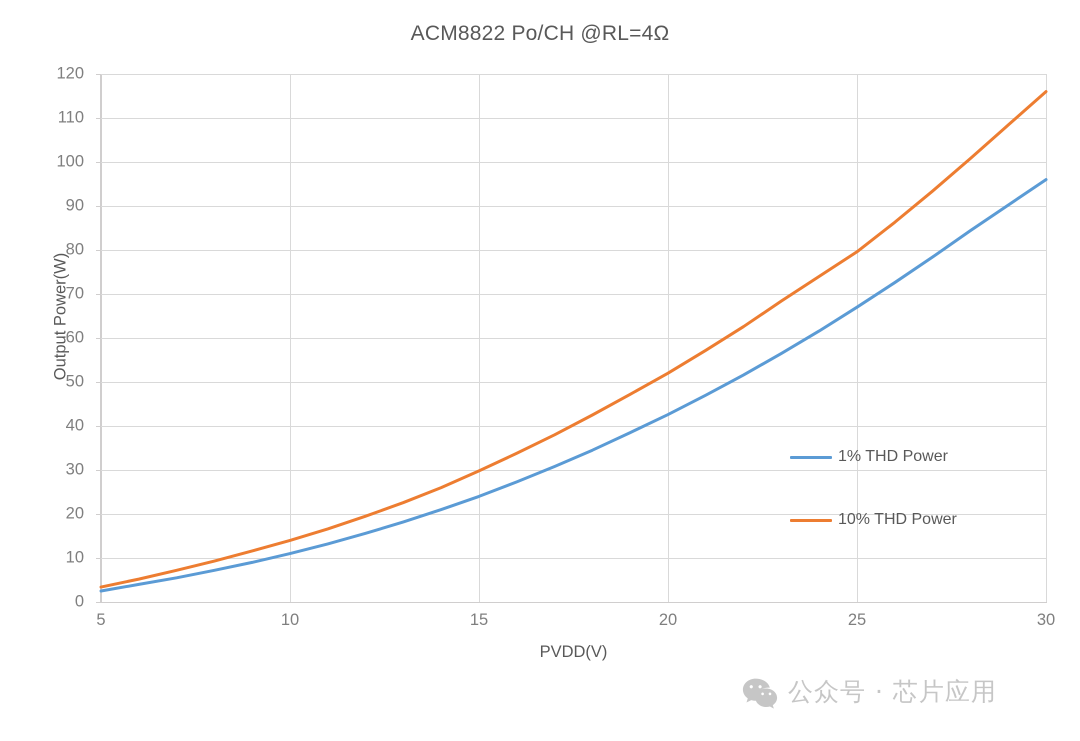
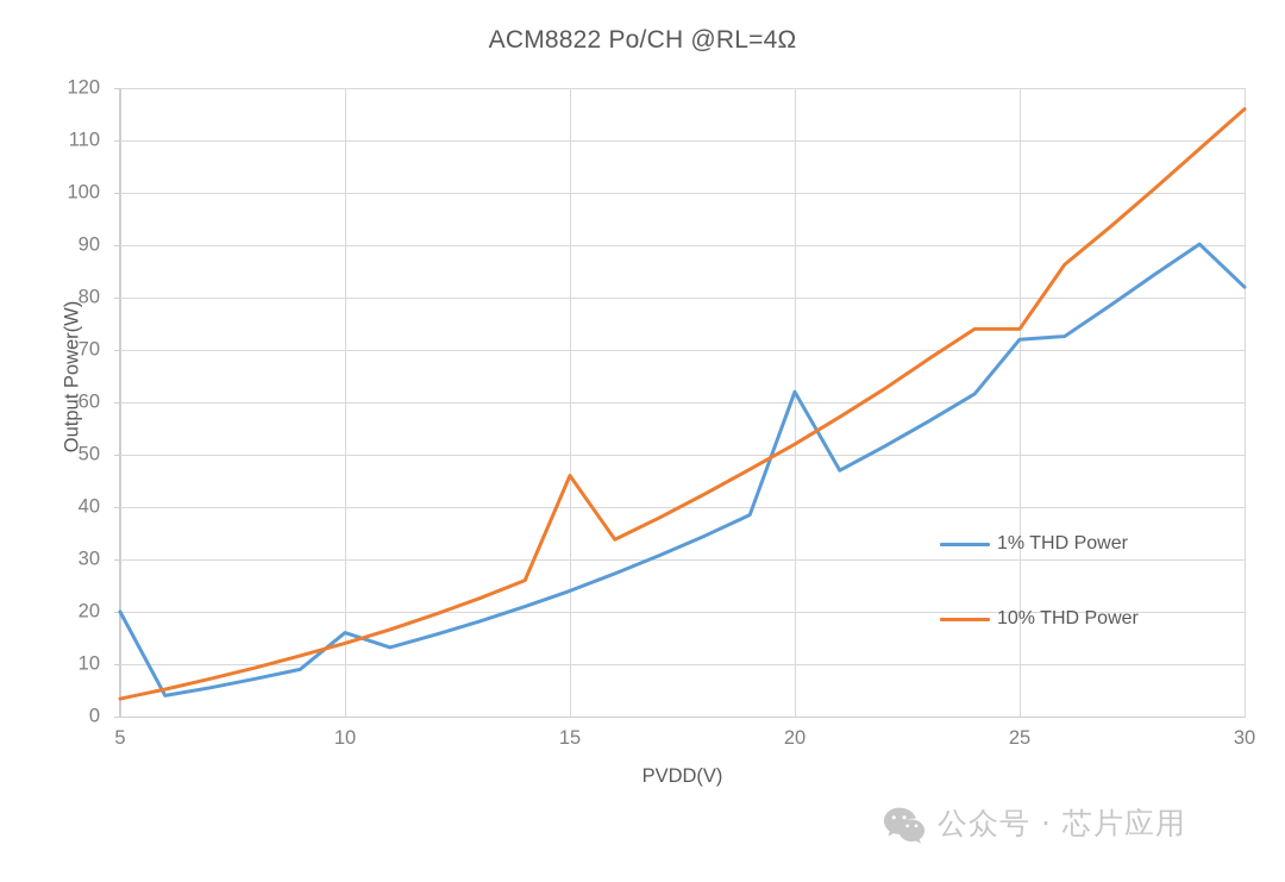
1% THD Power/5: 2 -> 20
1% THD Power/10: 11 -> 16
10% THD Power/15: 30 -> 46
1% THD Power/20: 43 -> 62
1% THD Power/25: 67 -> 72
10% THD Power/25: 80 -> 74
1% THD Power/30: 96 -> 82
